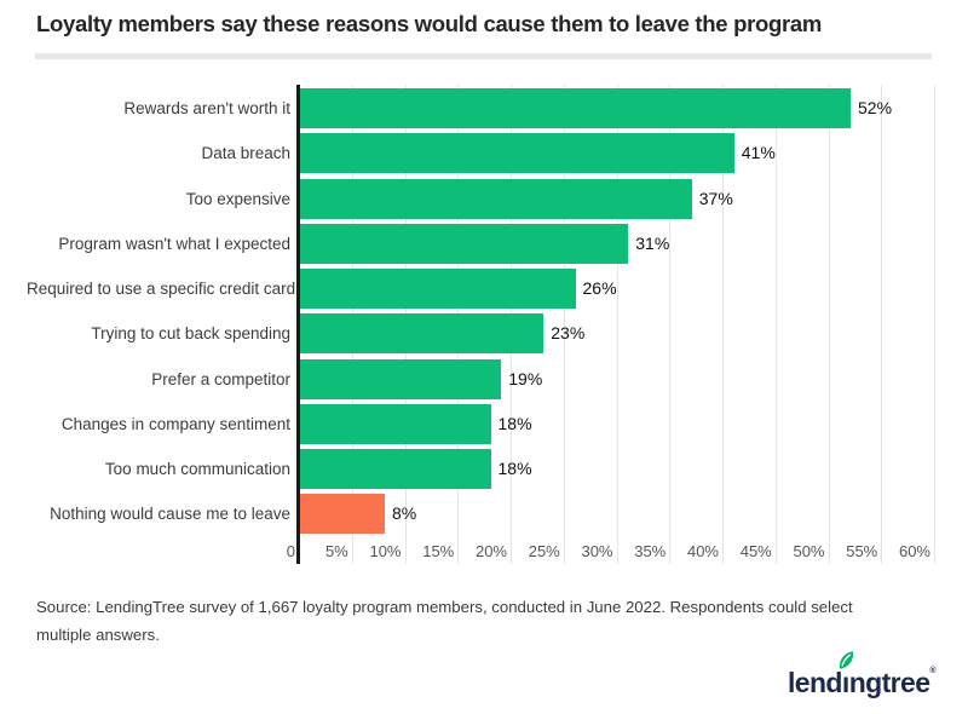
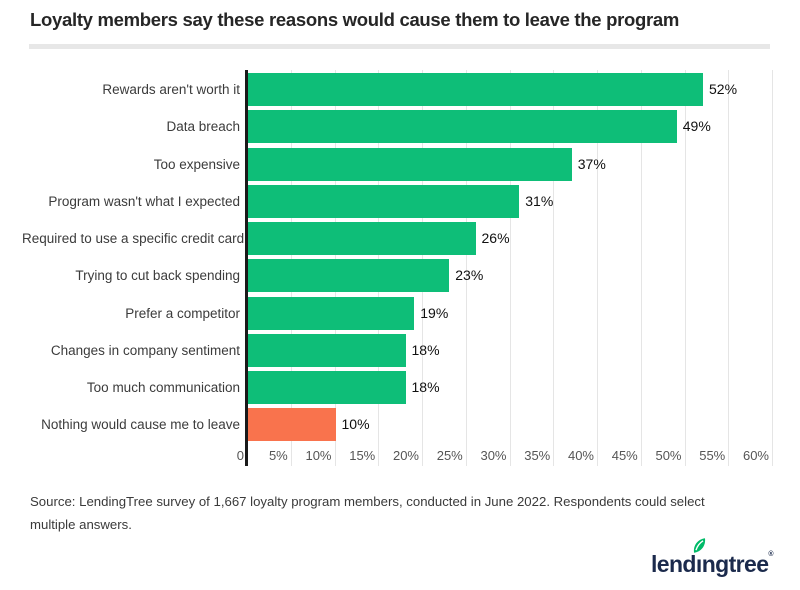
Data breach: 41% -> 49%
Nothing would cause me to leave: 8% -> 10%
